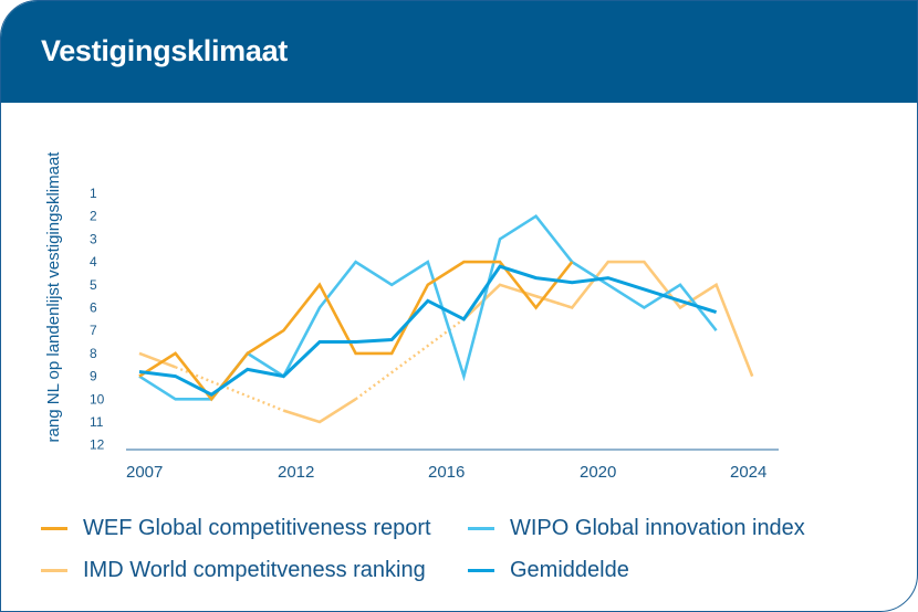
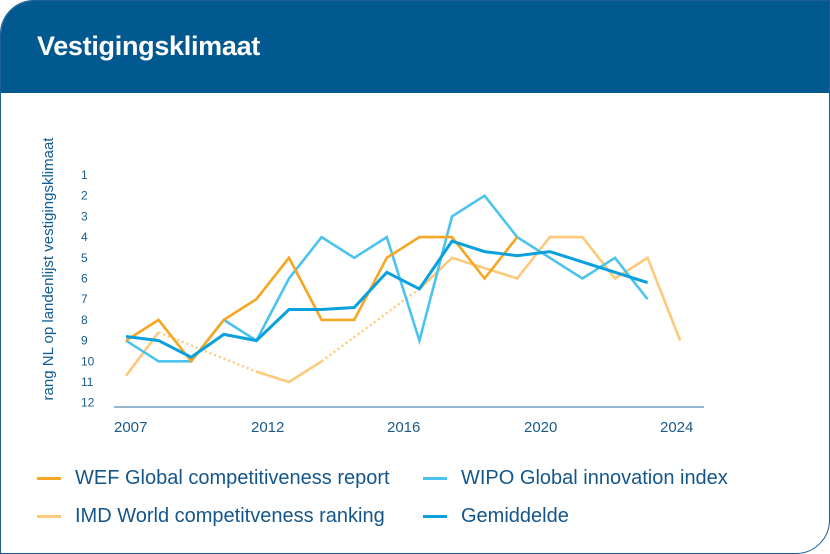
IMD World competitveness ranking/2007: 8.0 -> 10.7
